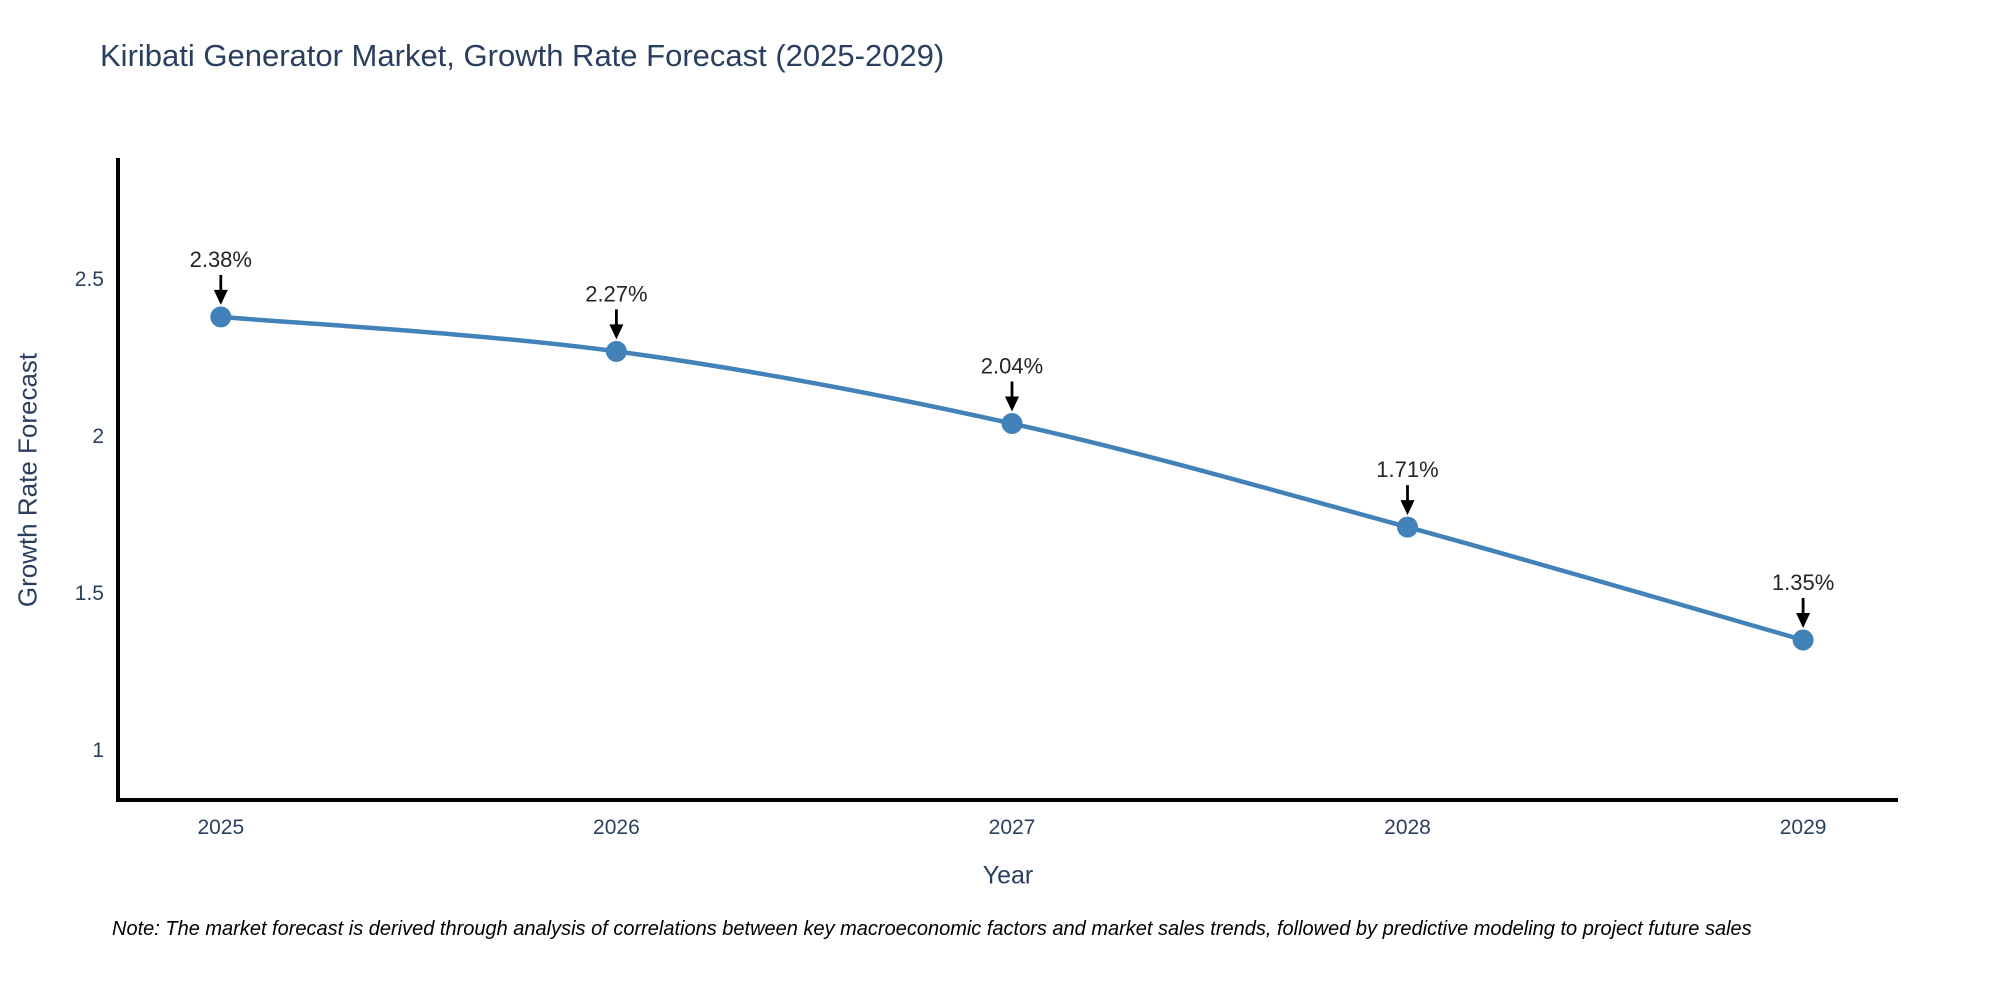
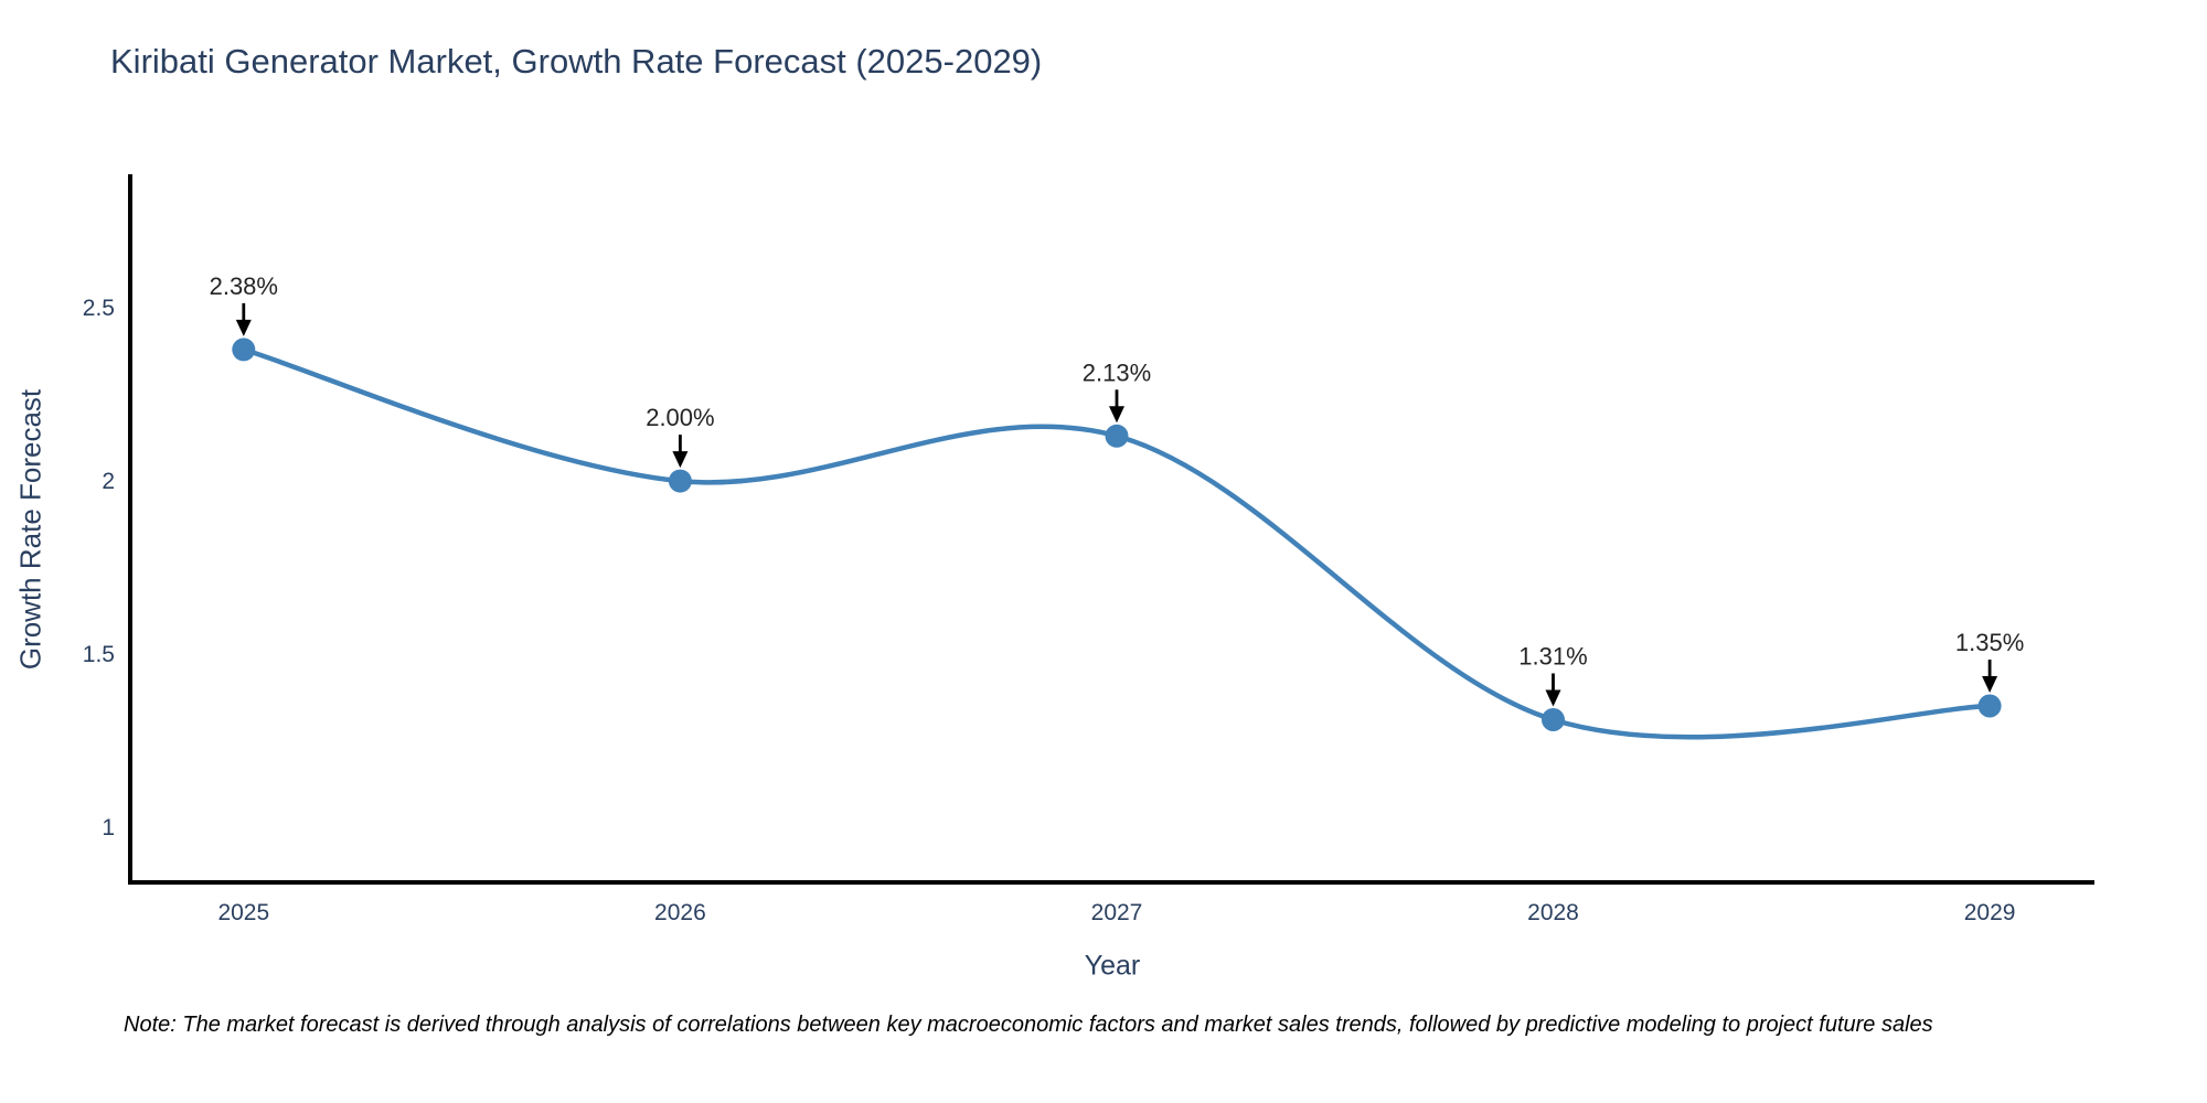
2026: 2.27% -> 2.00%
2027: 2.04% -> 2.13%
2028: 1.71% -> 1.31%
